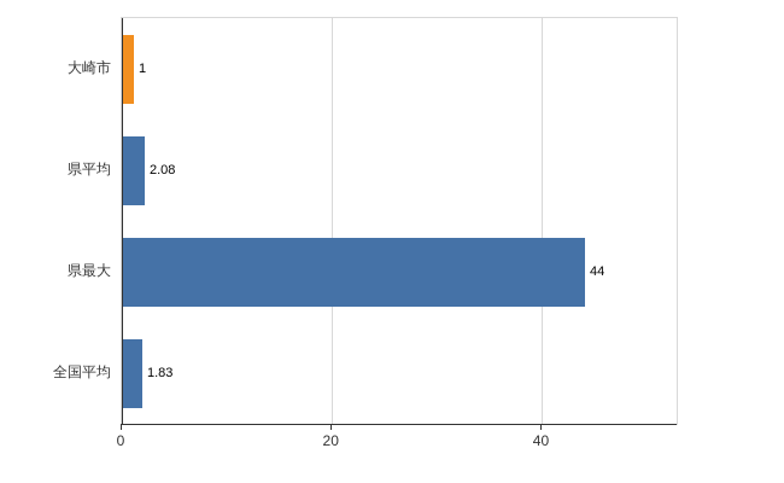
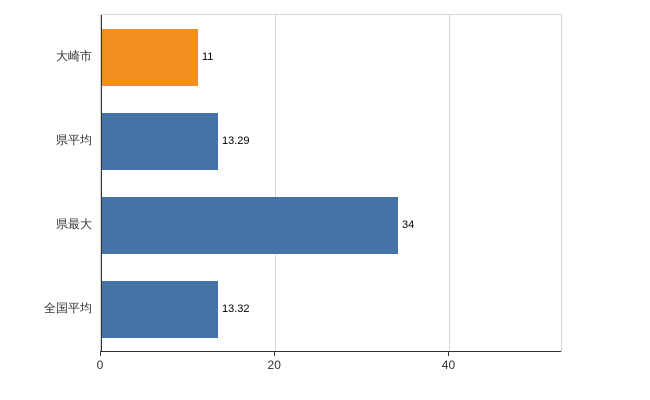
大崎市: 1 -> 11
県平均: 2.08 -> 13.29
県最大: 44 -> 34
全国平均: 1.83 -> 13.32
